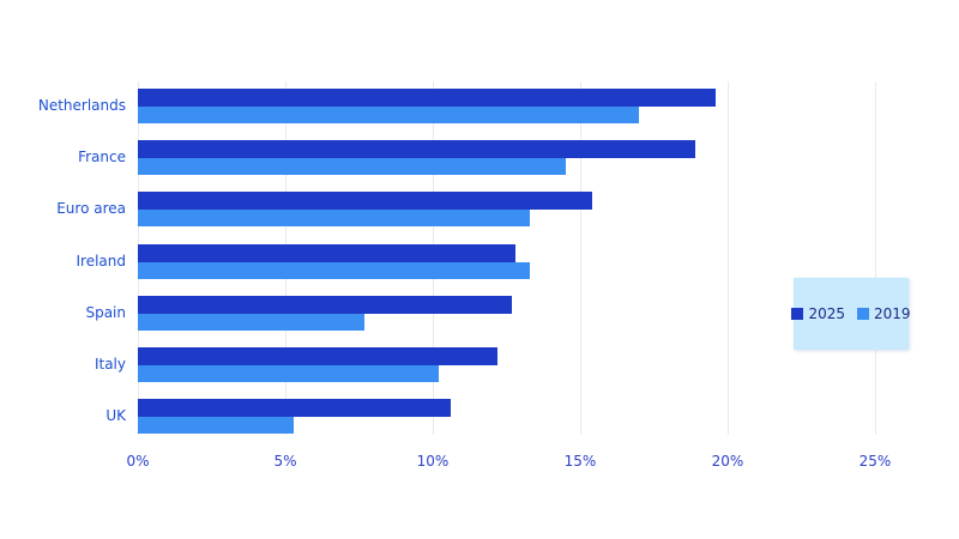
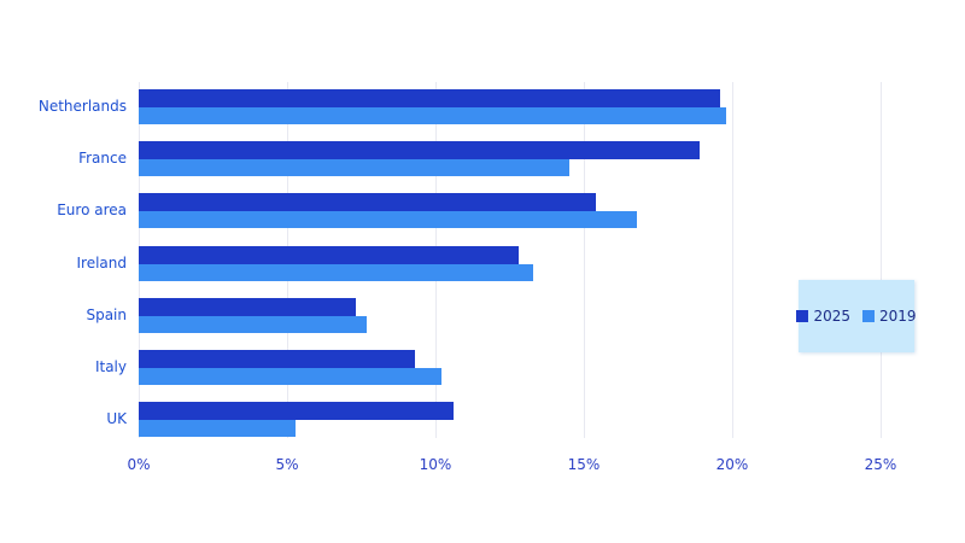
2019/Netherlands: 17.0% -> 19.8%
2019/Euro area: 13.3% -> 16.8%
2025/Spain: 12.7% -> 7.3%
2025/Italy: 12.2% -> 9.3%
